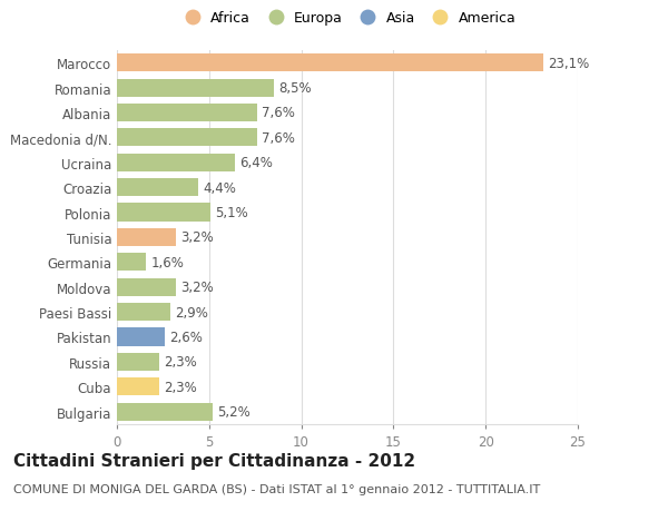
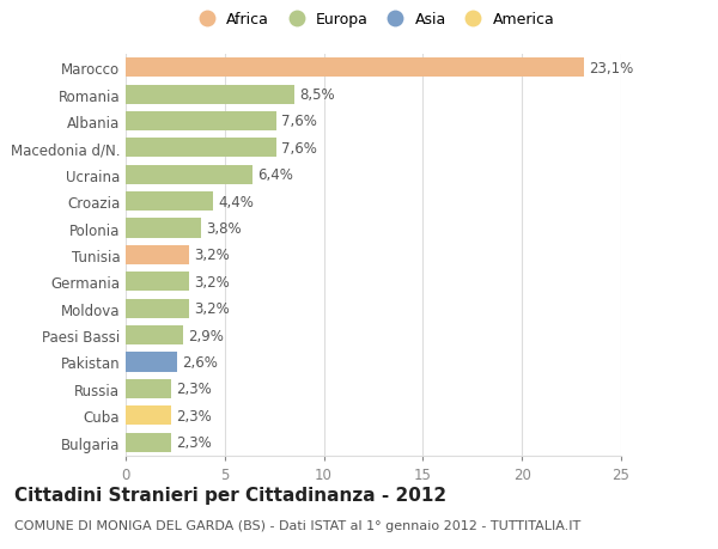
Polonia: 5,1% -> 3,8%
Germania: 1,6% -> 3,2%
Bulgaria: 5,2% -> 2,3%
